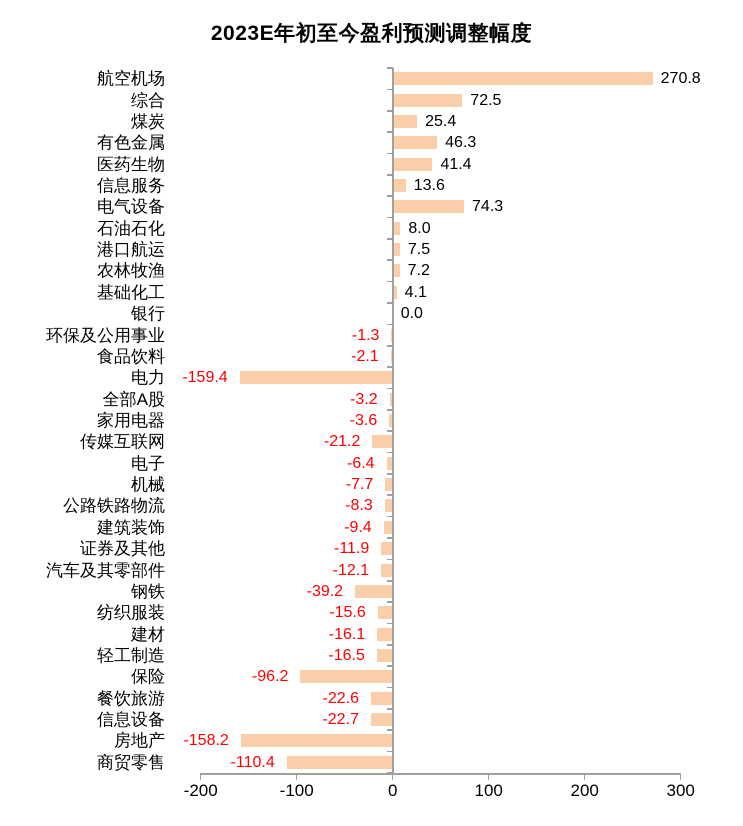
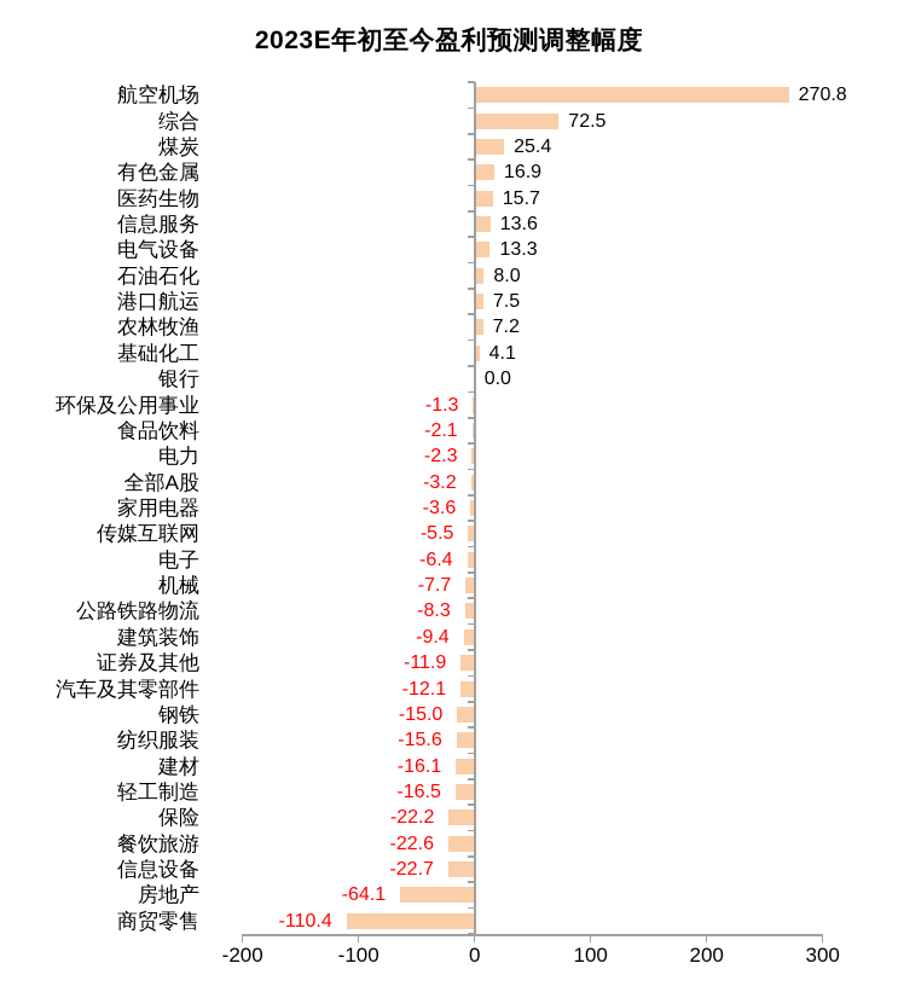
有色金属: 46.3 -> 16.9
医药生物: 41.4 -> 15.7
电气设备: 74.3 -> 13.3
电力: -159.4 -> -2.3
传媒互联网: -21.2 -> -5.5
钢铁: -39.2 -> -15.0
保险: -96.2 -> -22.2
房地产: -158.2 -> -64.1
